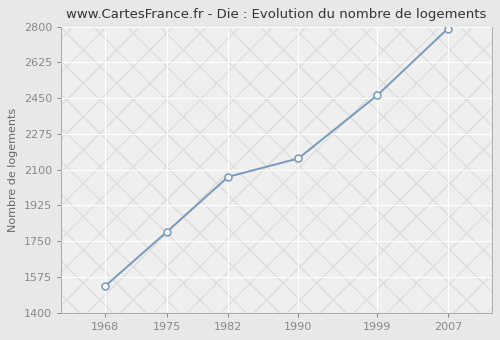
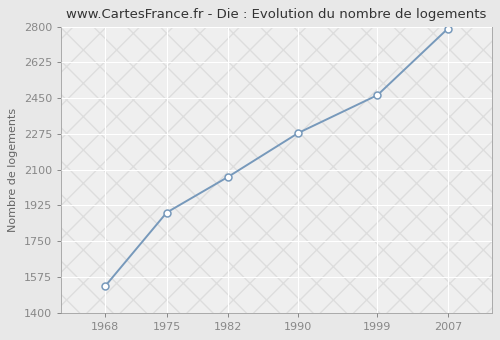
1975: 1795 -> 1890
1990: 2155 -> 2280
